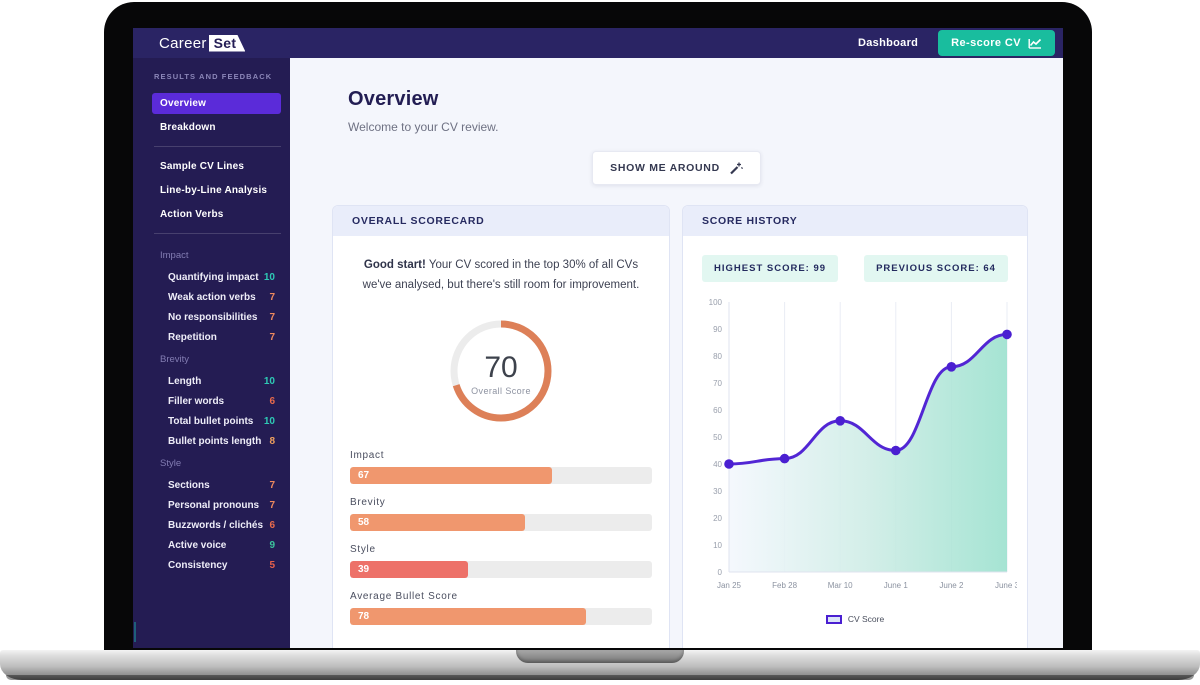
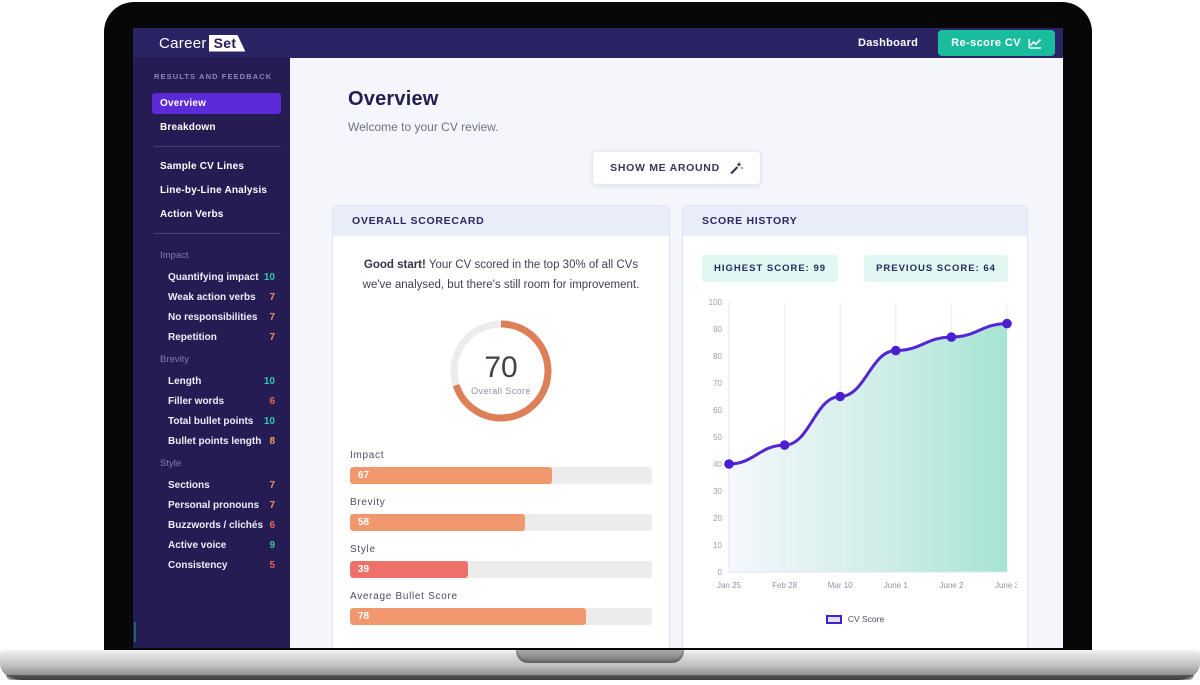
Feb 28: 42 -> 47
Mar 10: 56 -> 65
June 1: 45 -> 82
June 2: 76 -> 87
June 3: 88 -> 92
